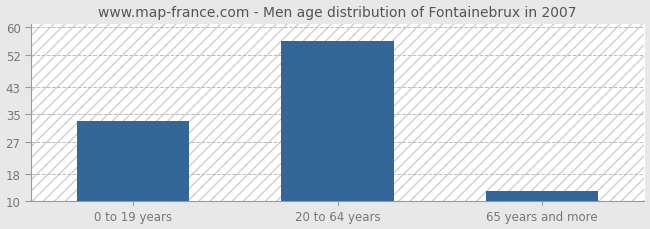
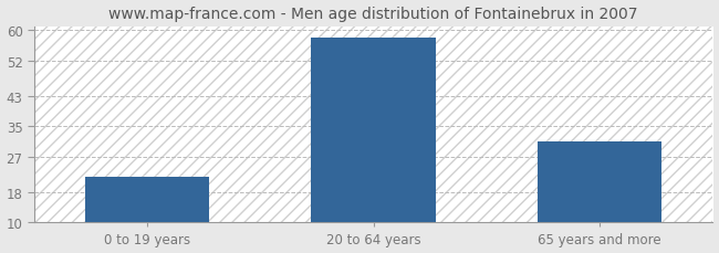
0 to 19 years: 33 -> 22
20 to 64 years: 56 -> 58
65 years and more: 13 -> 31
